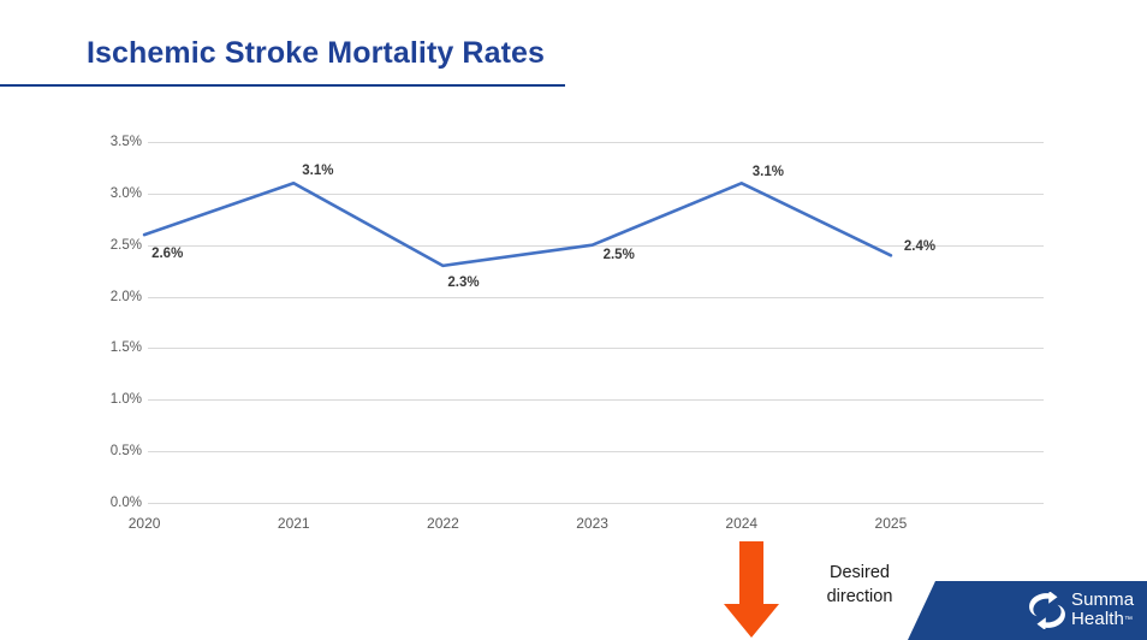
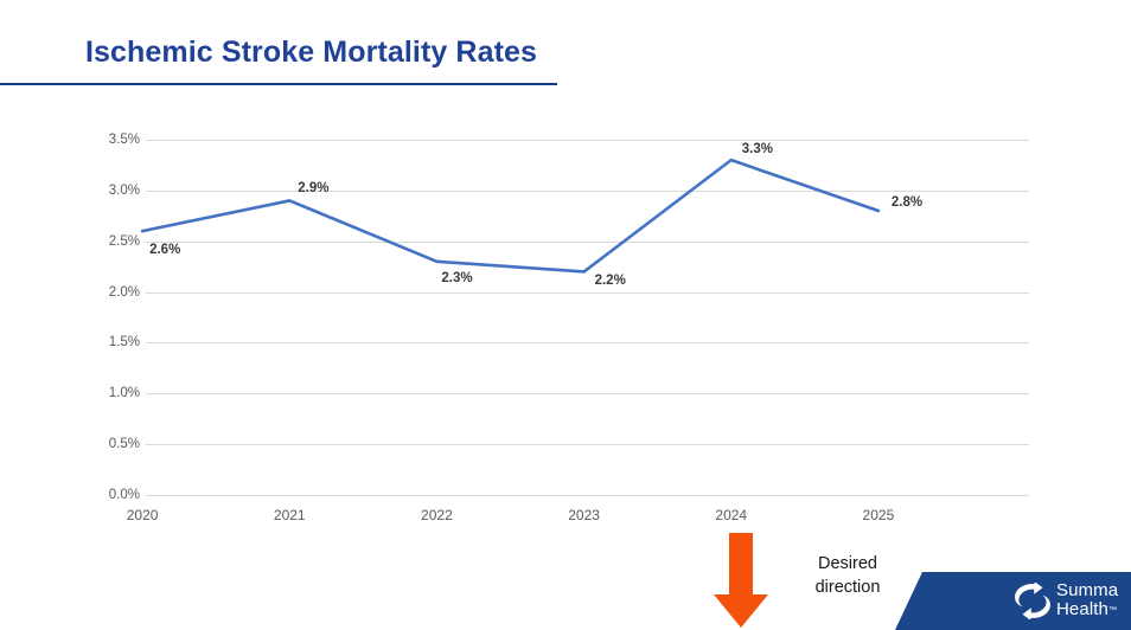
2021: 3.1% -> 2.9%
2023: 2.5% -> 2.2%
2024: 3.1% -> 3.3%
2025: 2.4% -> 2.8%
